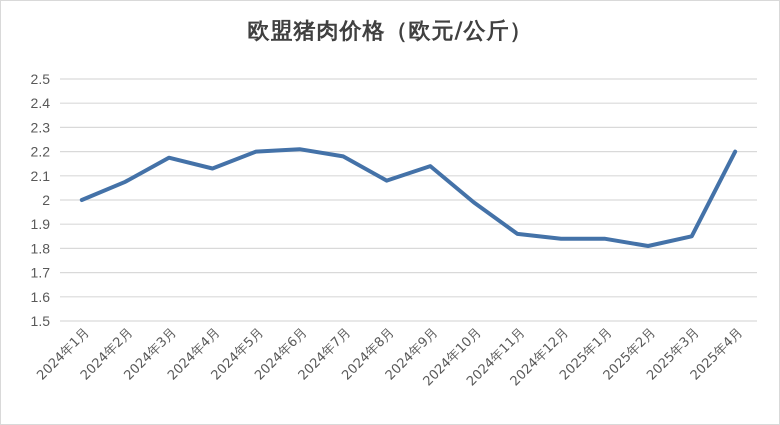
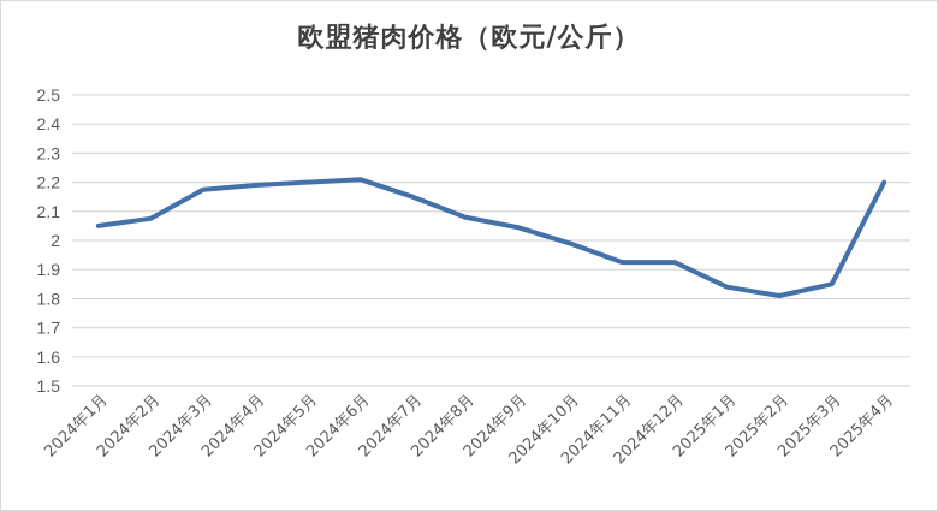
2024年1月: 2.00 -> 2.05
2024年4月: 2.13 -> 2.19
2024年7月: 2.18 -> 2.15
2024年9月: 2.14 -> 2.04
2024年11月: 1.86 -> 1.93
2024年12月: 1.84 -> 1.93
